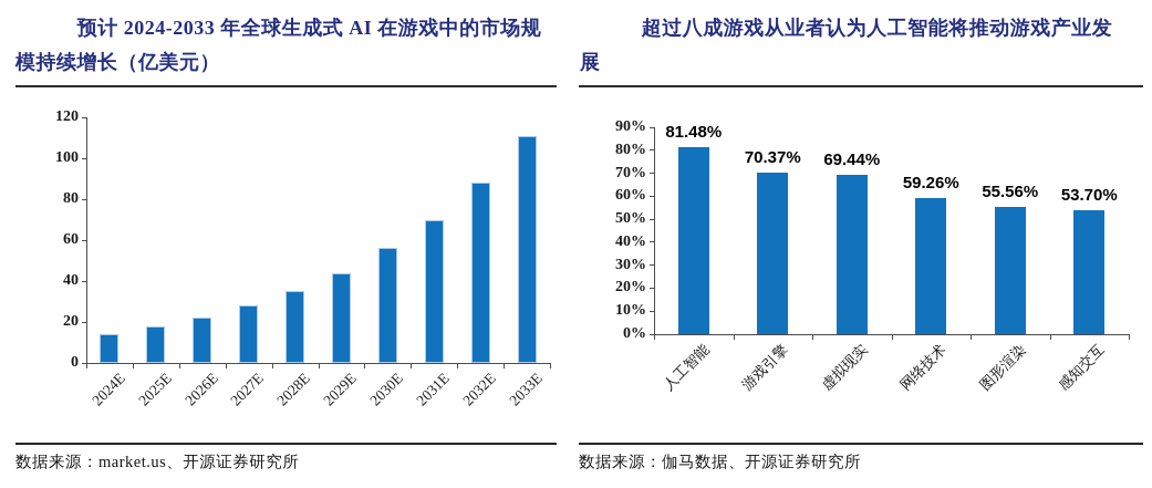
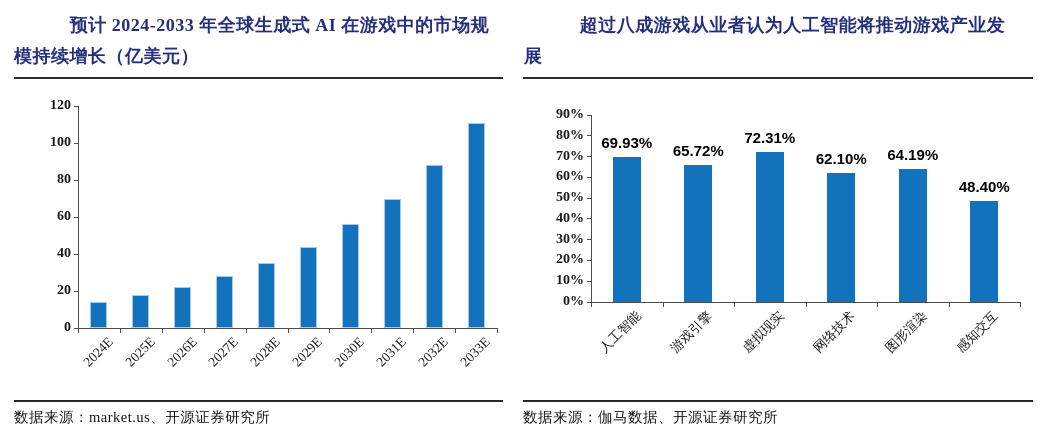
超过八成游戏从业者认为人工智能将推动游戏产业发展/人工智能: 81.48% -> 69.93%
超过八成游戏从业者认为人工智能将推动游戏产业发展/游戏引擎: 70.37% -> 65.72%
超过八成游戏从业者认为人工智能将推动游戏产业发展/虚拟现实: 69.44% -> 72.31%
超过八成游戏从业者认为人工智能将推动游戏产业发展/网络技术: 59.26% -> 62.10%
超过八成游戏从业者认为人工智能将推动游戏产业发展/图形渲染: 55.56% -> 64.19%
超过八成游戏从业者认为人工智能将推动游戏产业发展/感知交互: 53.70% -> 48.40%
